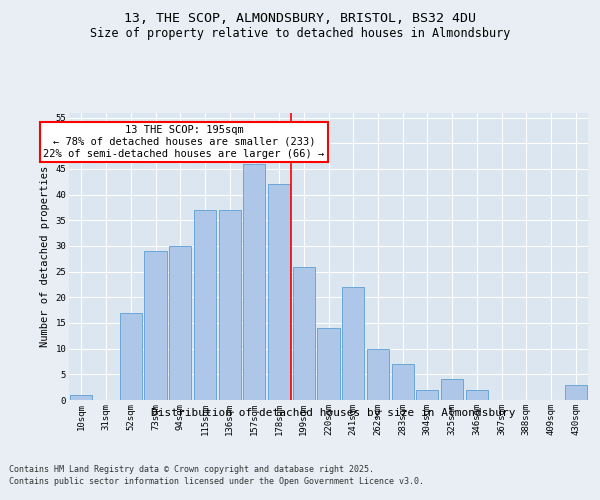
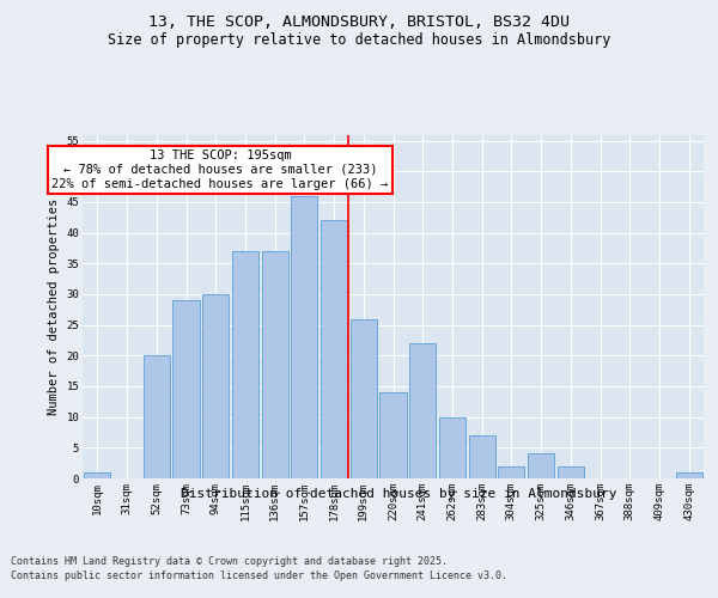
52sqm: 17 -> 20
430sqm: 3 -> 1
